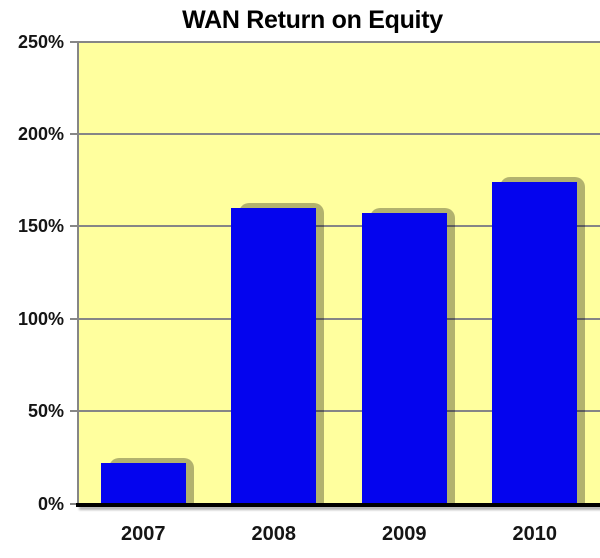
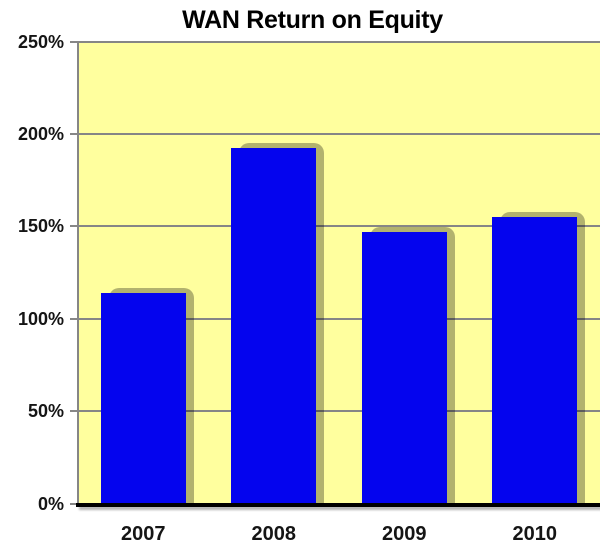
2007: 22% -> 114%
2008: 160% -> 192%
2009: 157% -> 147%
2010: 174% -> 155%
